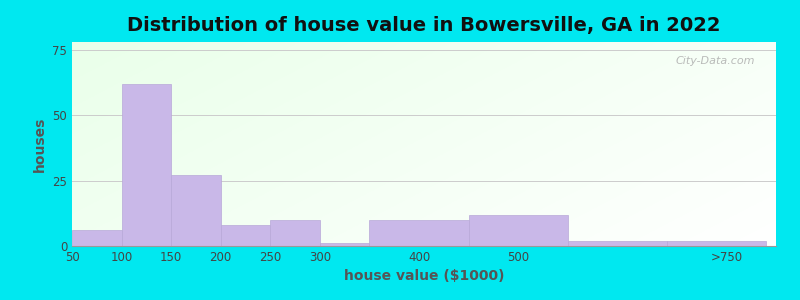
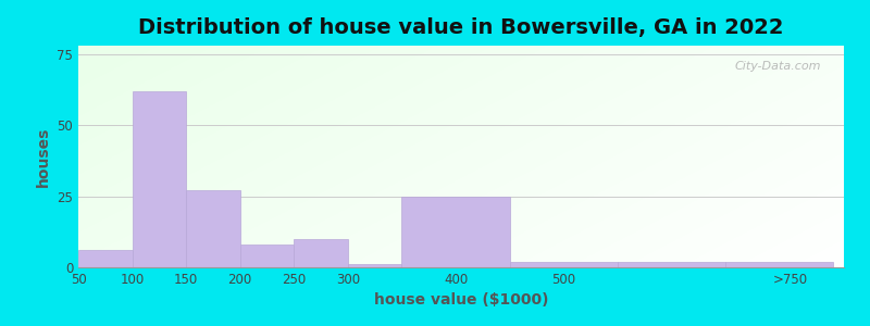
400: 10 -> 25
500: 12 -> 2
